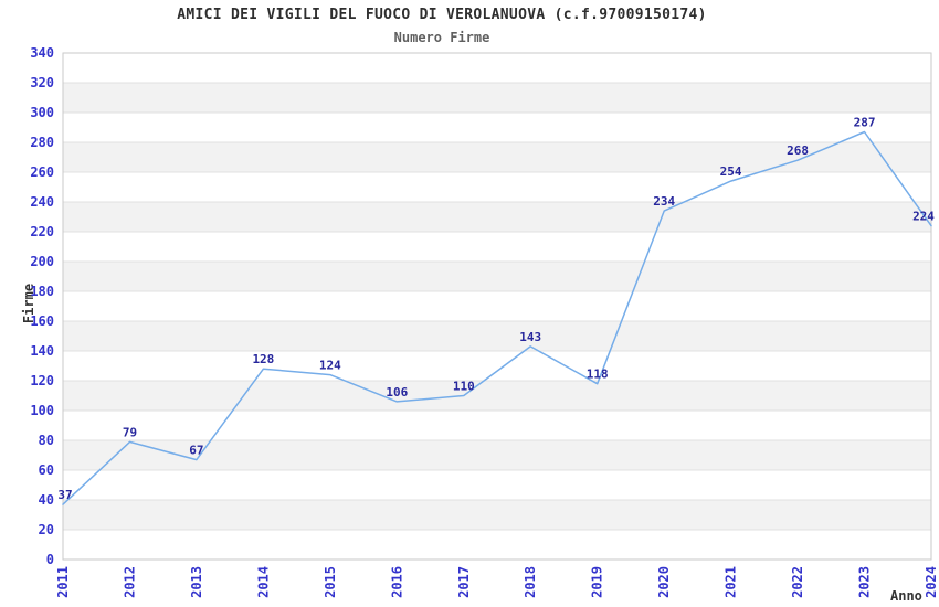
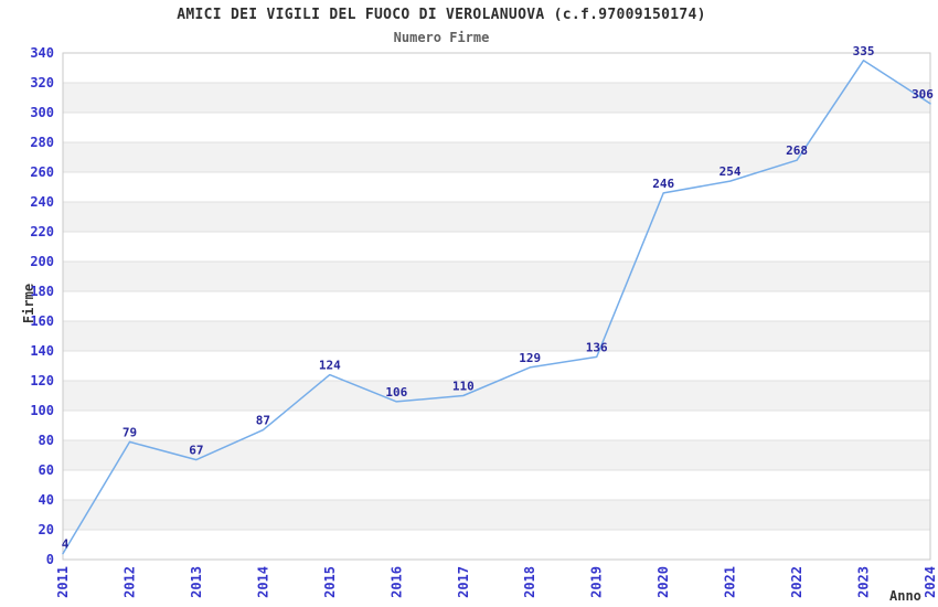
2011: 37 -> 4
2014: 128 -> 87
2018: 143 -> 129
2019: 118 -> 136
2020: 234 -> 246
2023: 287 -> 335
2024: 224 -> 306
